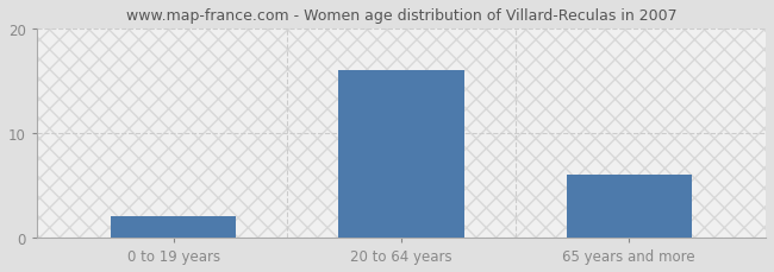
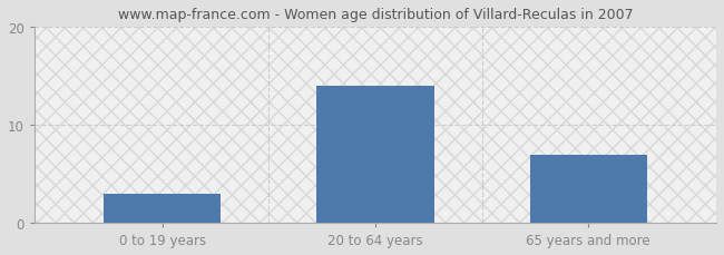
0 to 19 years: 2 -> 3
20 to 64 years: 16 -> 14
65 years and more: 6 -> 7
